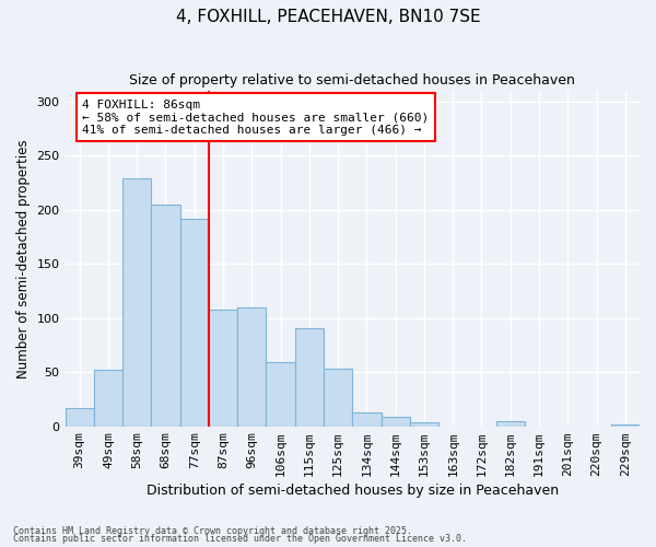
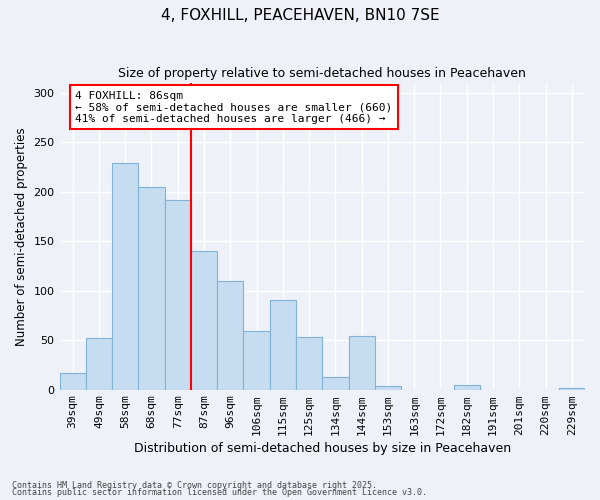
87sqm: 108 -> 140
144sqm: 9 -> 54
